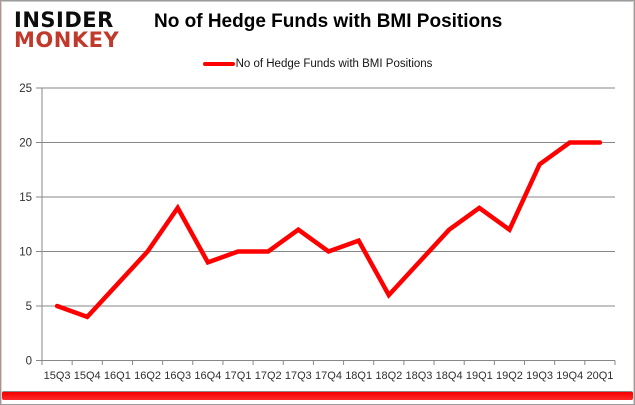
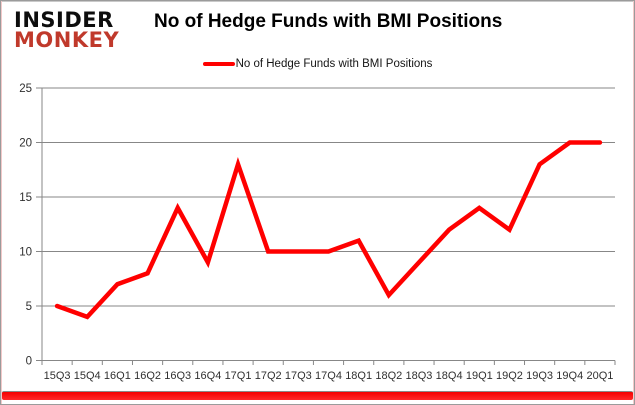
16Q2: 10 -> 8
17Q1: 10 -> 18
17Q3: 12 -> 10
